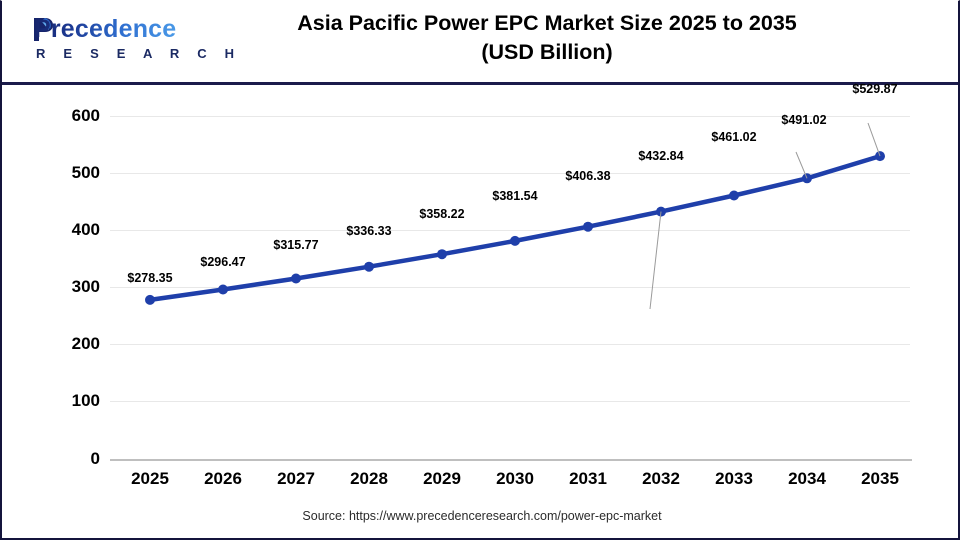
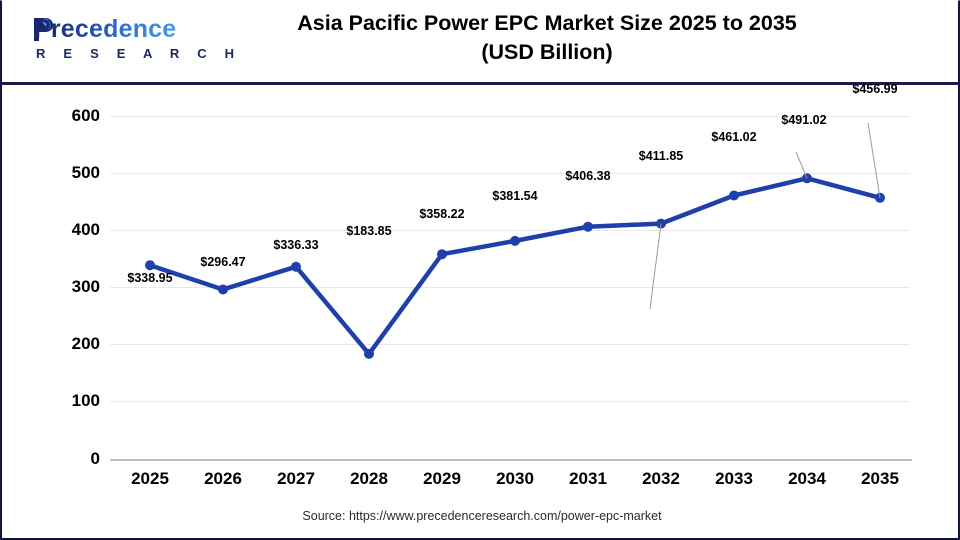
2025: $278.35 -> $338.95
2027: $315.77 -> $336.33
2028: $336.33 -> $183.85
2032: $432.84 -> $411.85
2035: $529.87 -> $456.99
